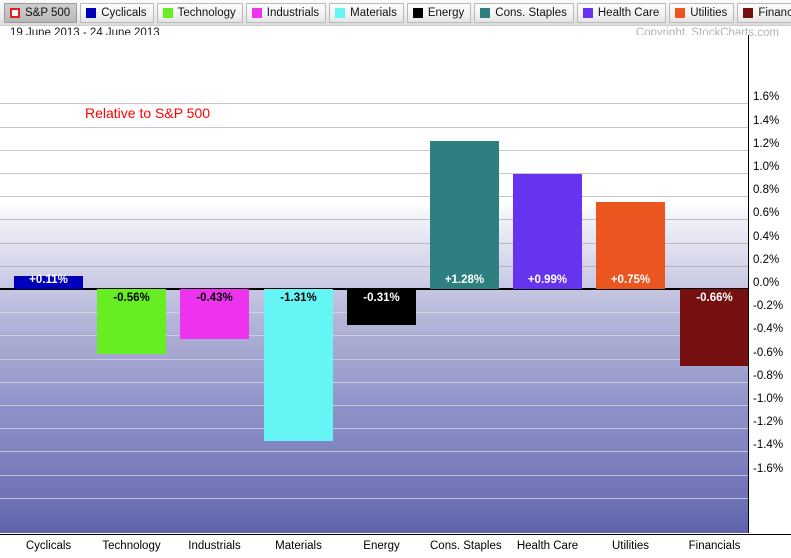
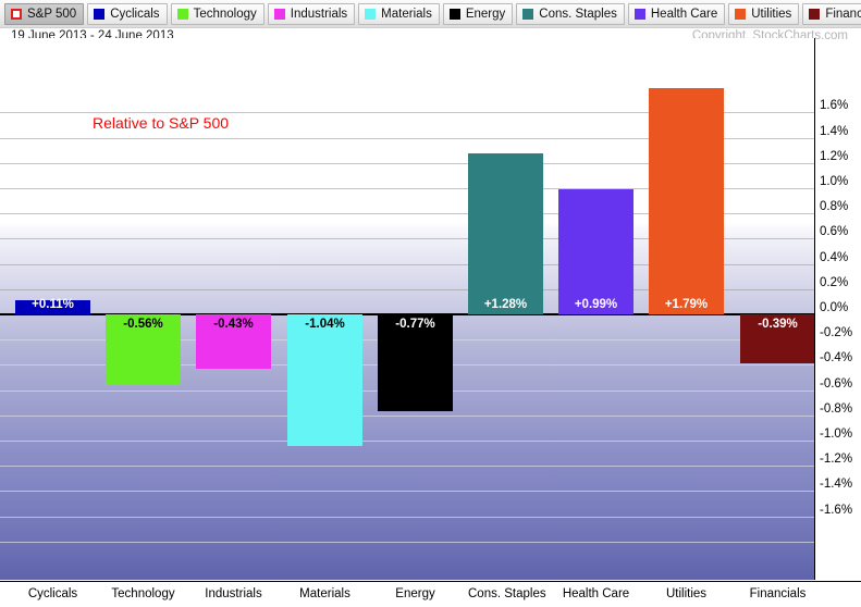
Materials: -1.31% -> -1.04%
Energy: -0.31% -> -0.77%
Utilities: +0.75% -> +1.79%
Financials: -0.66% -> -0.39%
